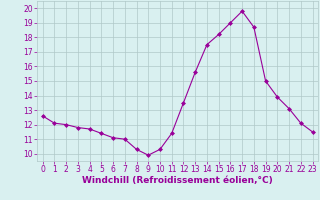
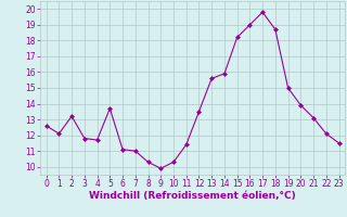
2: 12.0 -> 13.2
5: 11.4 -> 13.7
14: 17.5 -> 15.9
